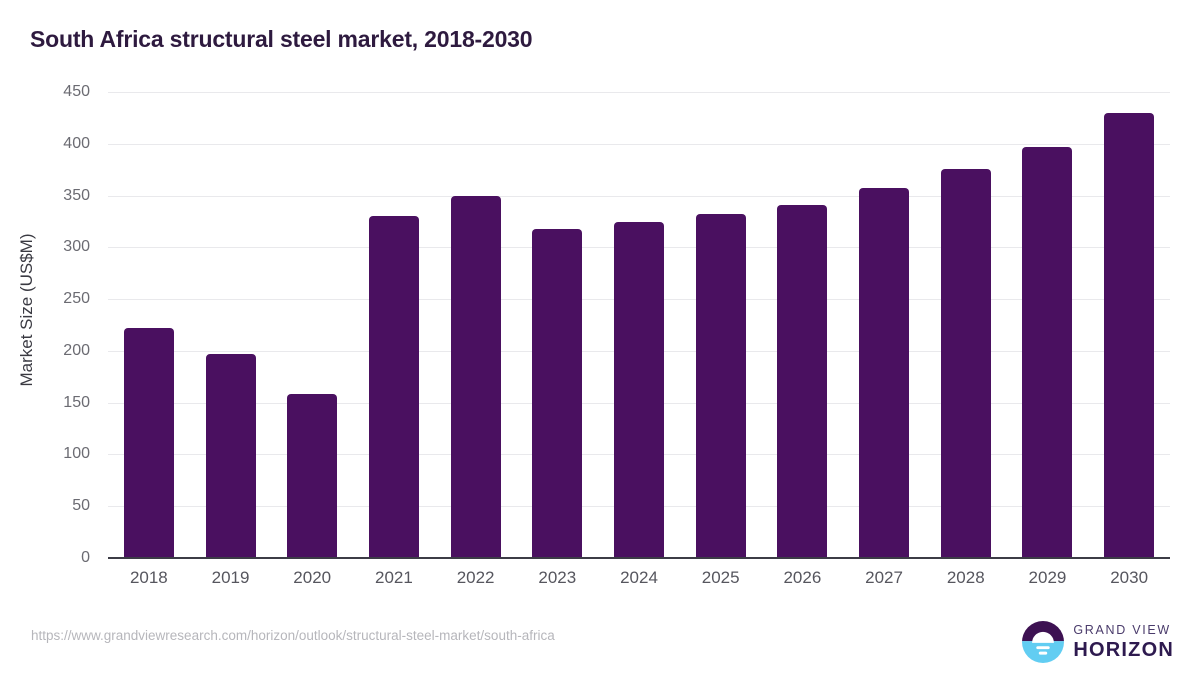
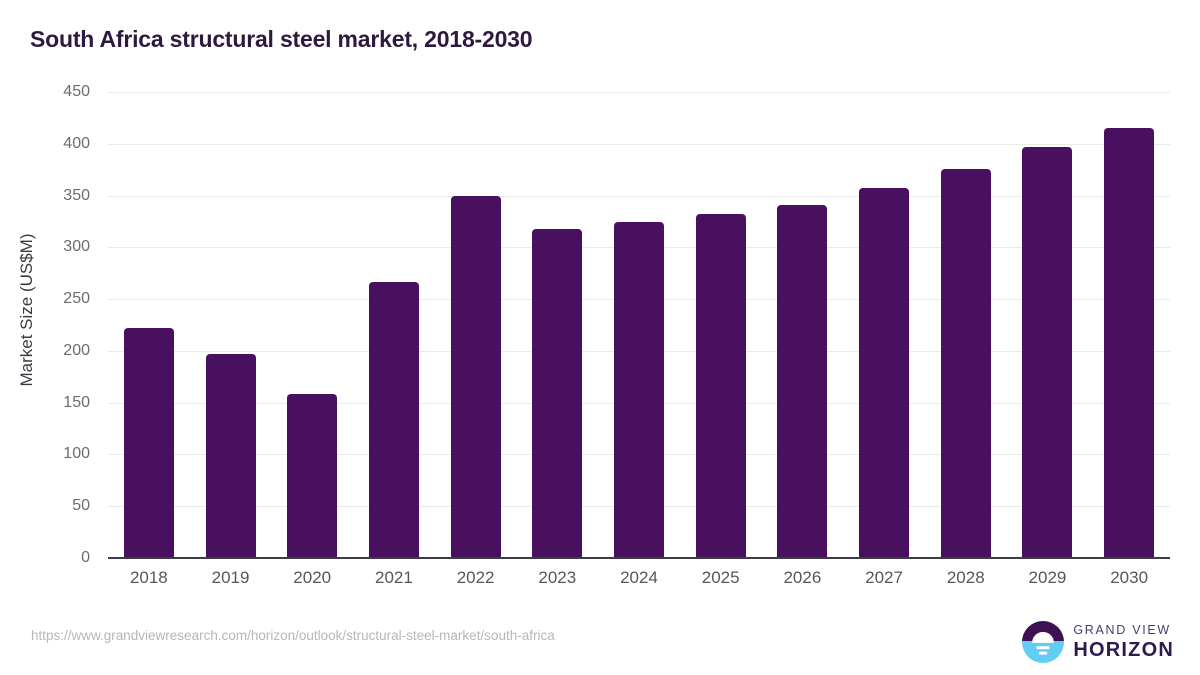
2021: 330 -> 267
2030: 430 -> 415
